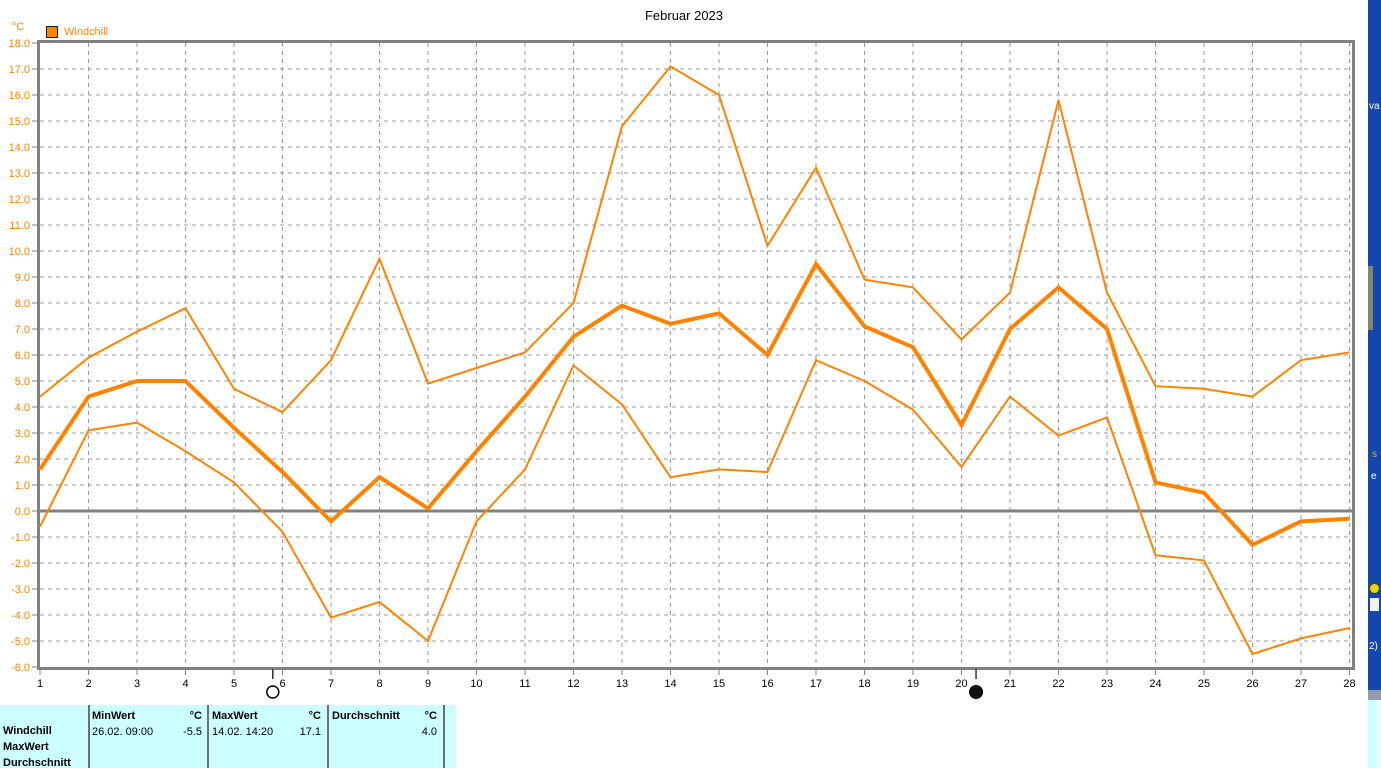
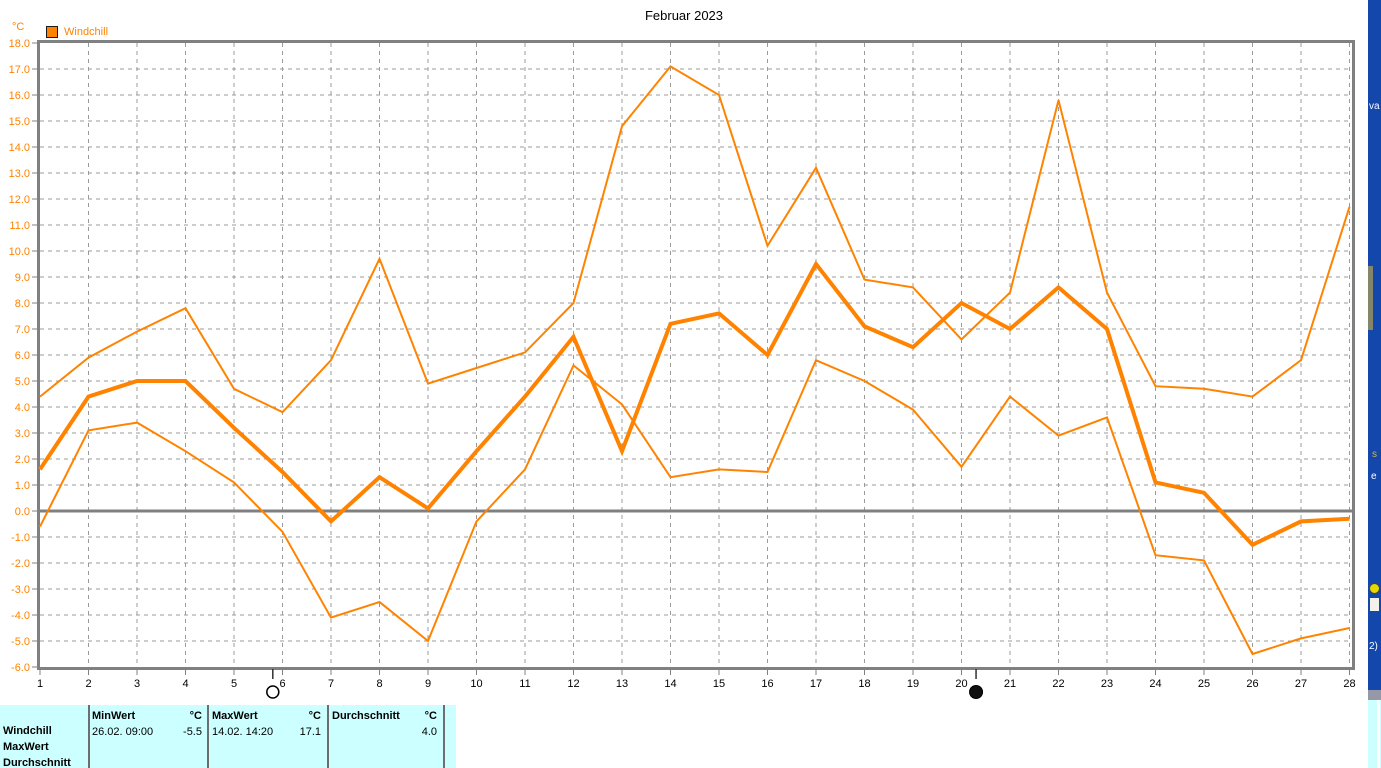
Windchill/13: 7.9 -> 2.3
Windchill/20: 3.3 -> 8.0
MaxWert/28: 6.1 -> 11.7
